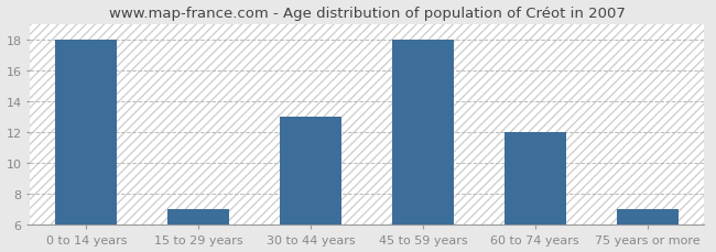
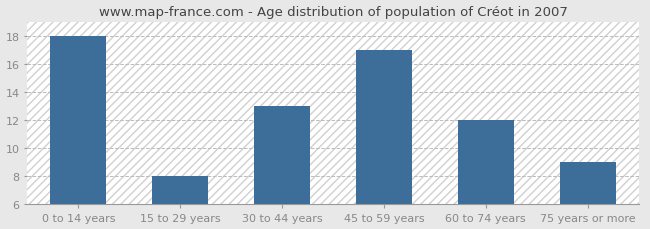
15 to 29 years: 7 -> 8
45 to 59 years: 18 -> 17
75 years or more: 7 -> 9
